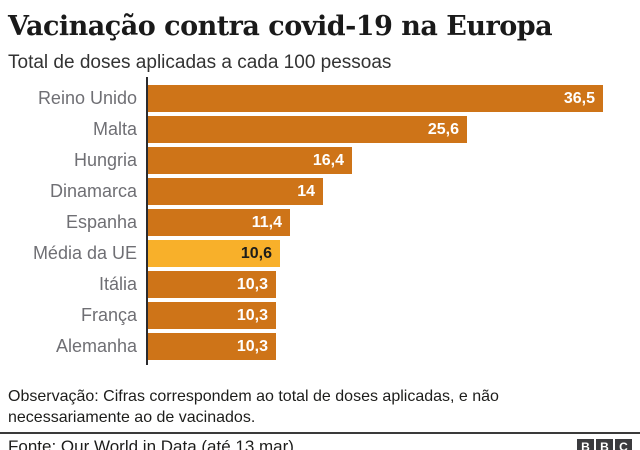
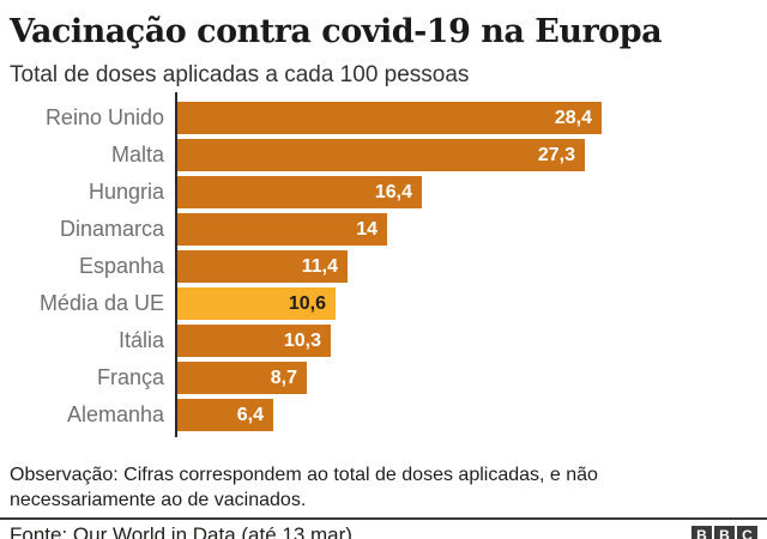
Reino Unido: 36,5 -> 28,4
Malta: 25,6 -> 27,3
França: 10,3 -> 8,7
Alemanha: 10,3 -> 6,4
